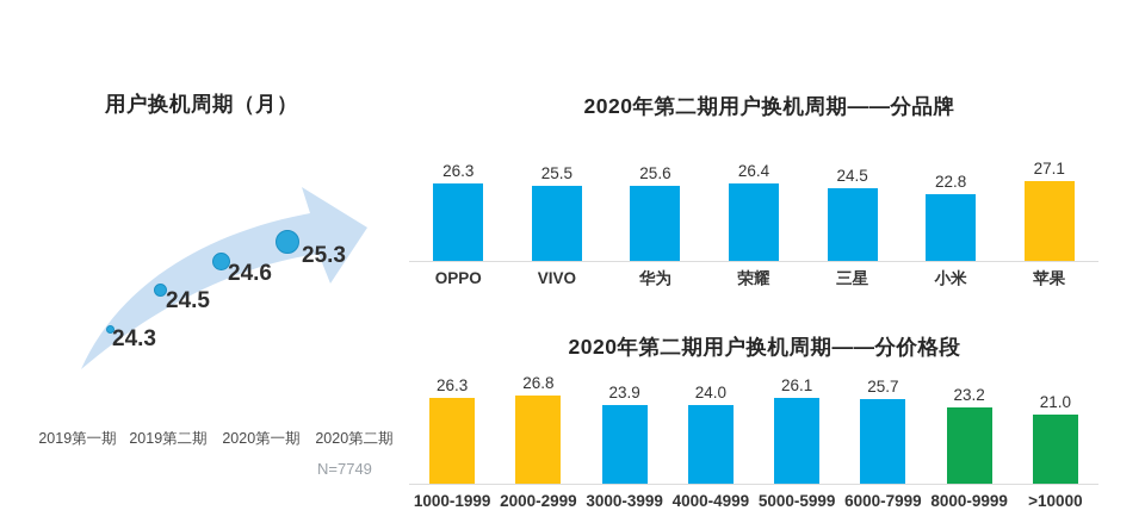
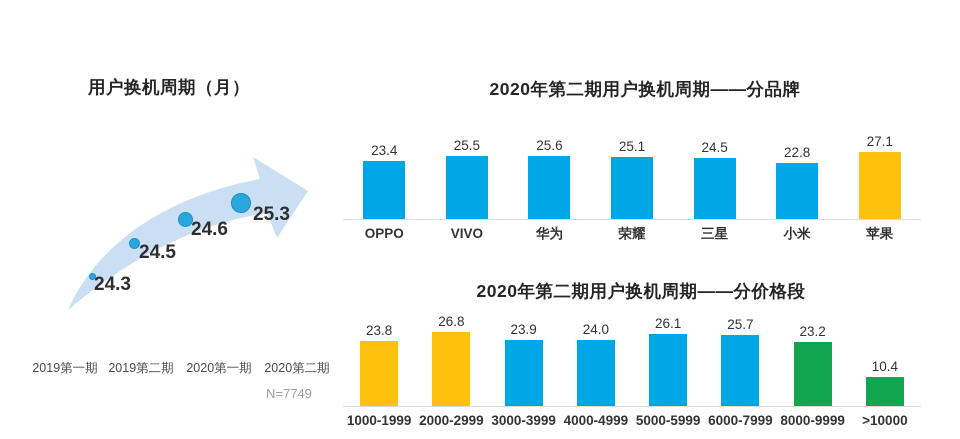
2020年第二期用户换机周期——分品牌/OPPO: 26.3 -> 23.4
2020年第二期用户换机周期——分品牌/荣耀: 26.4 -> 25.1
2020年第二期用户换机周期——分价格段/1000-1999: 26.3 -> 23.8
2020年第二期用户换机周期——分价格段/>10000: 21.0 -> 10.4
